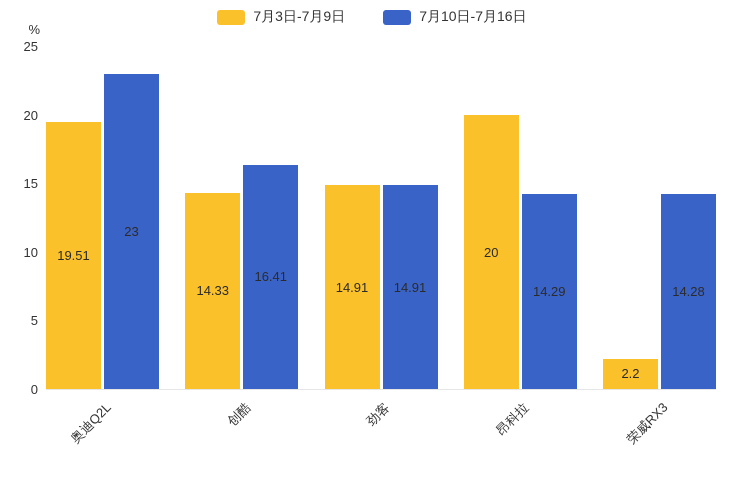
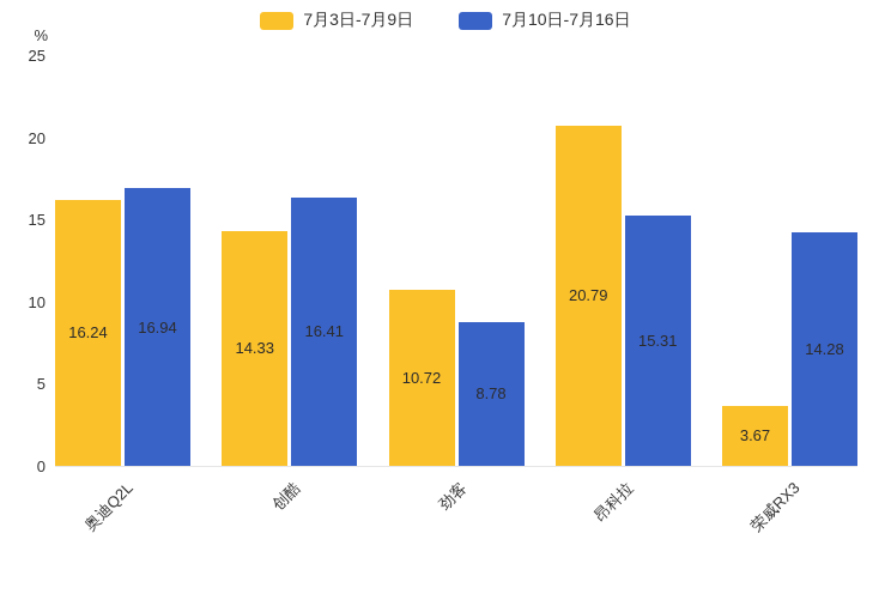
7月3日-7月9日/奥迪Q2L: 19.51 -> 16.24
7月10日-7月16日/奥迪Q2L: 23 -> 16.94
7月3日-7月9日/劲客: 14.91 -> 10.72
7月10日-7月16日/劲客: 14.91 -> 8.78
7月3日-7月9日/昂科拉: 20 -> 20.79
7月10日-7月16日/昂科拉: 14.29 -> 15.31
7月3日-7月9日/荣威RX3: 2.2 -> 3.67
